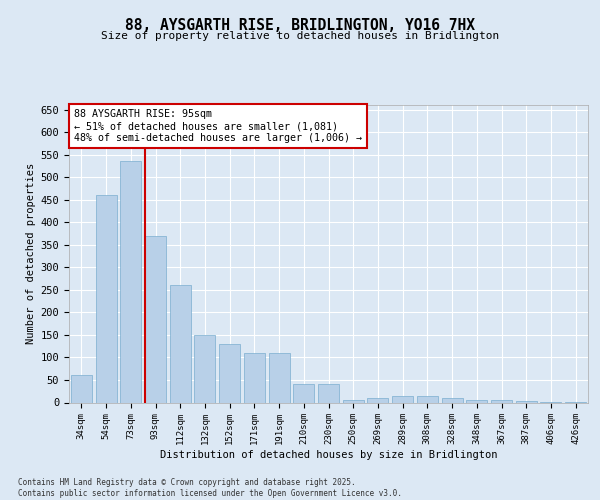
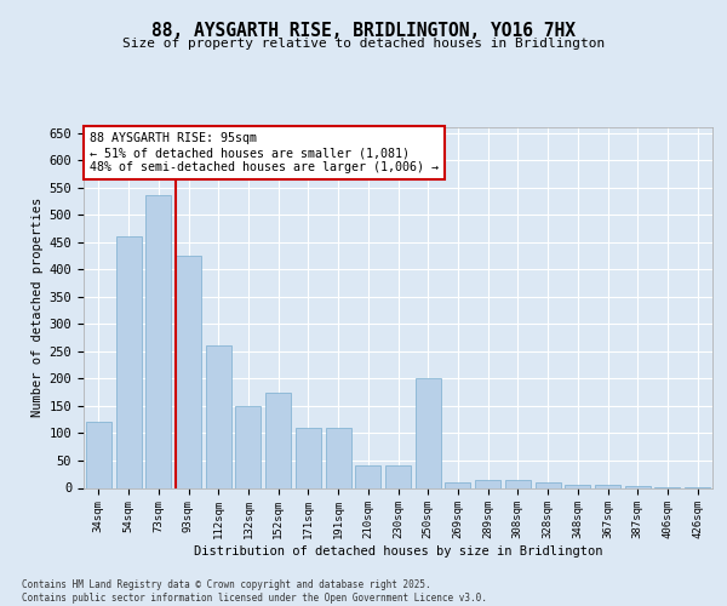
34sqm: 60 -> 120
93sqm: 370 -> 425
152sqm: 130 -> 175
250sqm: 5 -> 200
